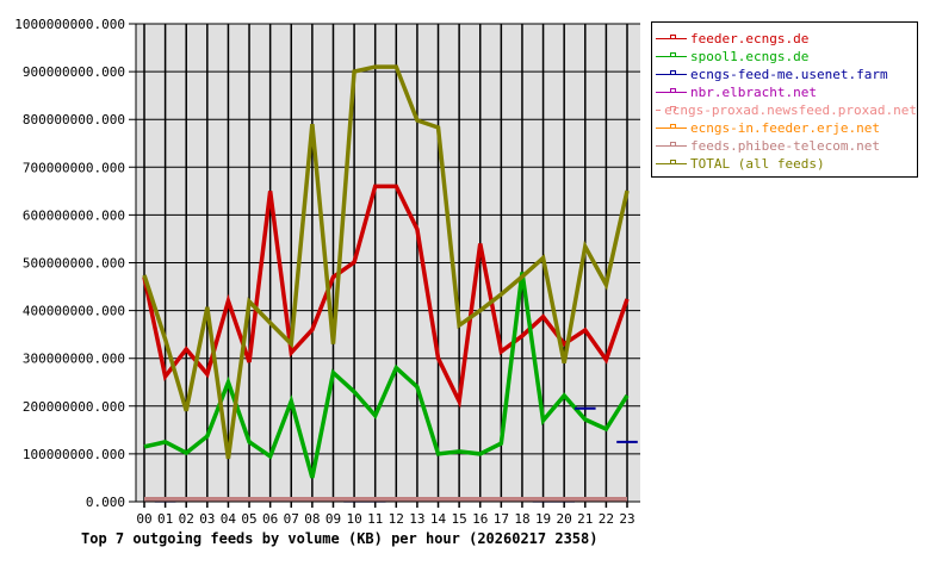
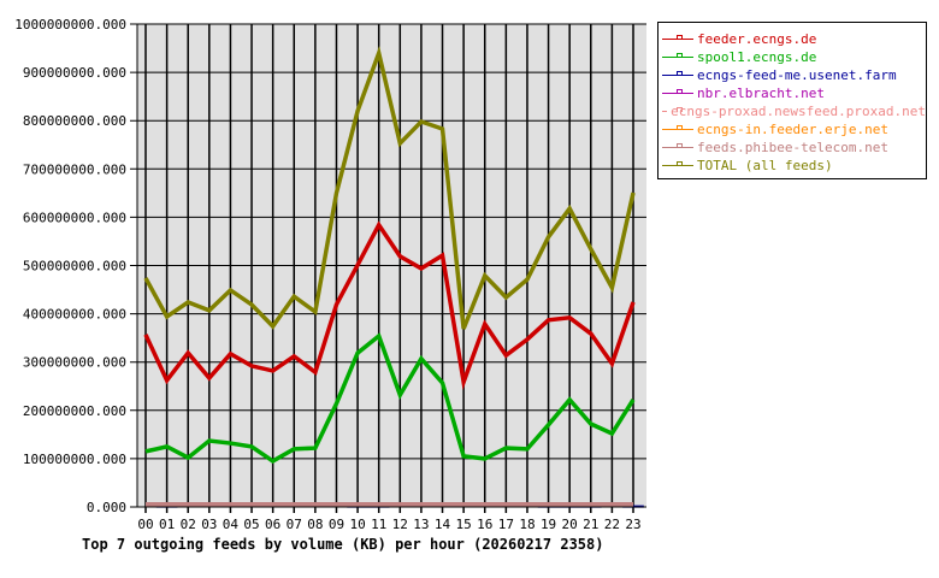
feeder.ecngs.de/00: 470000000 -> 360000000
TOTAL (all feeds)/01: 340000000 -> 390000000
TOTAL (all feeds)/02: 190000000 -> 420000000
feeder.ecngs.de/04: 420000000 -> 320000000
spool1.ecngs.de/04: 250000000 -> 130000000
TOTAL (all feeds)/04: 90000000 -> 450000000
feeder.ecngs.de/06: 650000000 -> 280000000
spool1.ecngs.de/07: 210000000 -> 120000000
TOTAL (all feeds)/07: 330000000 -> 440000000
feeder.ecngs.de/08: 360000000 -> 280000000
spool1.ecngs.de/08: 50000000 -> 120000000
TOTAL (all feeds)/08: 790000000 -> 400000000
feeder.ecngs.de/09: 470000000 -> 420000000
spool1.ecngs.de/09: 270000000 -> 210000000
TOTAL (all feeds)/09: 330000000 -> 650000000
spool1.ecngs.de/10: 230000000 -> 320000000
TOTAL (all feeds)/10: 900000000 -> 820000000
feeder.ecngs.de/11: 660000000 -> 580000000
spool1.ecngs.de/11: 180000000 -> 350000000
TOTAL (all feeds)/11: 910000000 -> 940000000
feeder.ecngs.de/12: 660000000 -> 520000000
spool1.ecngs.de/12: 280000000 -> 230000000
TOTAL (all feeds)/12: 910000000 -> 750000000
feeder.ecngs.de/13: 570000000 -> 490000000
spool1.ecngs.de/13: 240000000 -> 310000000
feeder.ecngs.de/14: 300000000 -> 520000000
spool1.ecngs.de/14: 100000000 -> 260000000
feeder.ecngs.de/15: 210000000 -> 260000000
feeder.ecngs.de/16: 540000000 -> 380000000
TOTAL (all feeds)/16: 400000000 -> 480000000
spool1.ecngs.de/18: 480000000 -> 120000000
TOTAL (all feeds)/19: 510000000 -> 560000000
feeder.ecngs.de/20: 330000000 -> 390000000
TOTAL (all feeds)/20: 290000000 -> 620000000
ecngs-feed-me.usenet.farm/21: 200000000 -> 10000000
ecngs-feed-me.usenet.farm/23: 130000000 -> 10000000
